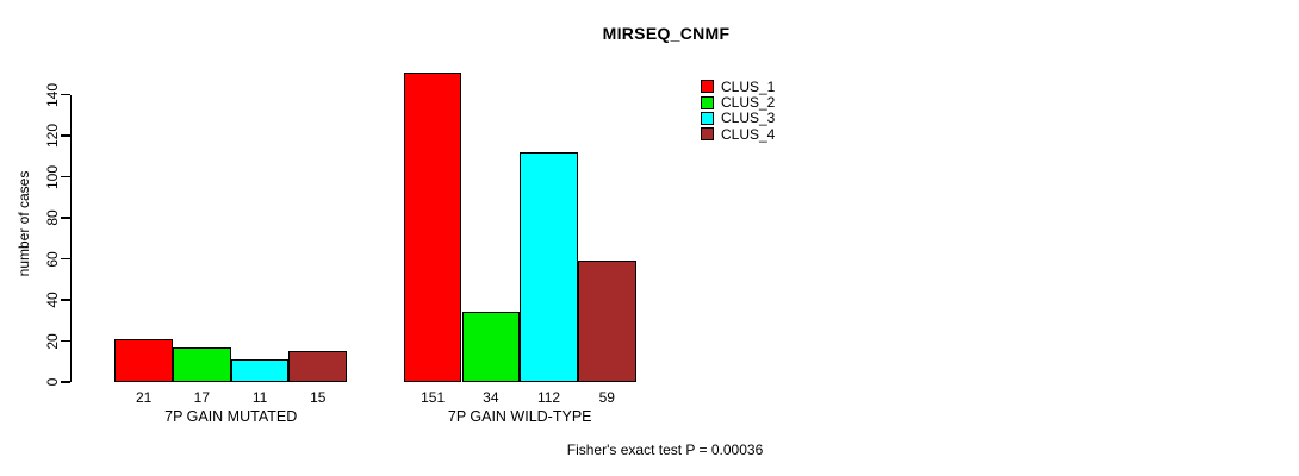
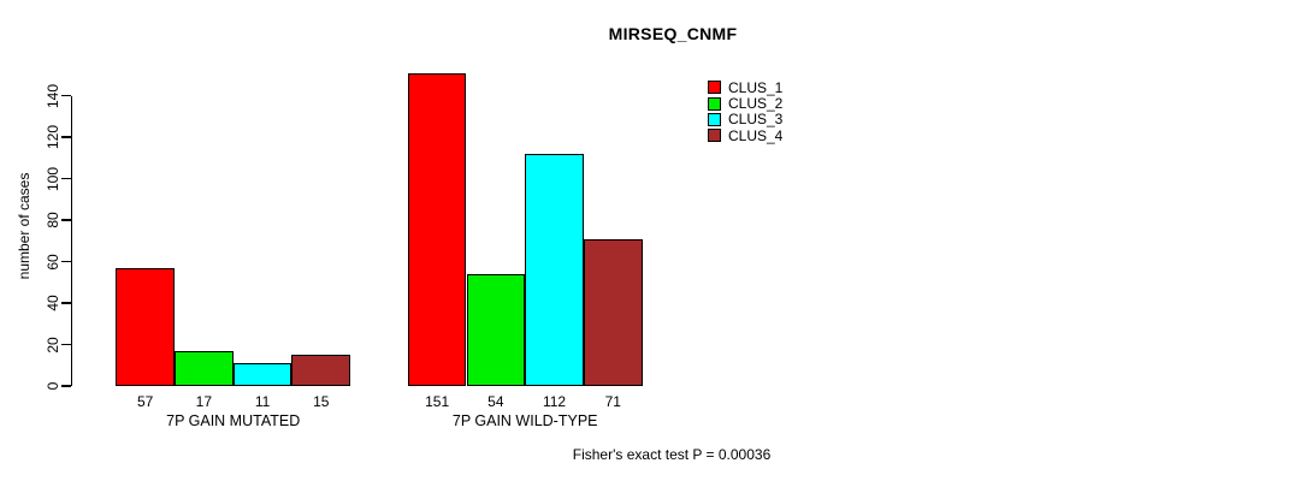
CLUS_1/7P GAIN MUTATED: 21 -> 57
CLUS_2/7P GAIN WILD-TYPE: 34 -> 54
CLUS_4/7P GAIN WILD-TYPE: 59 -> 71
